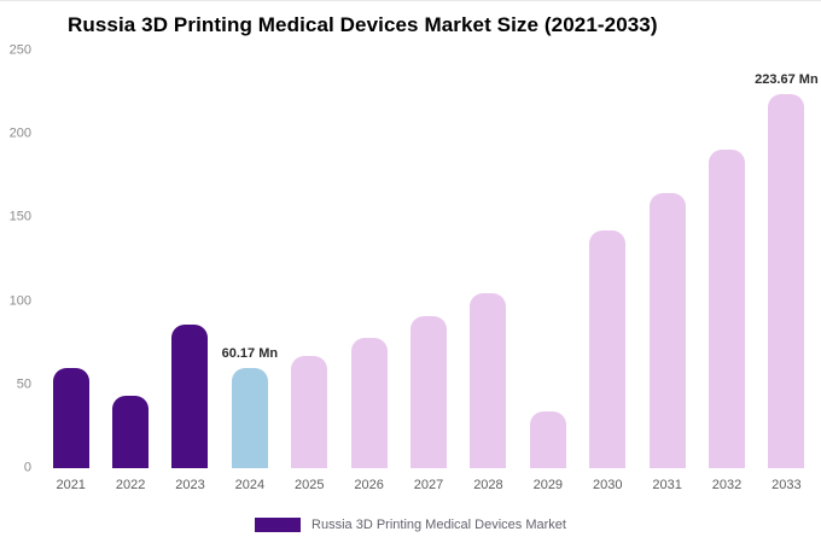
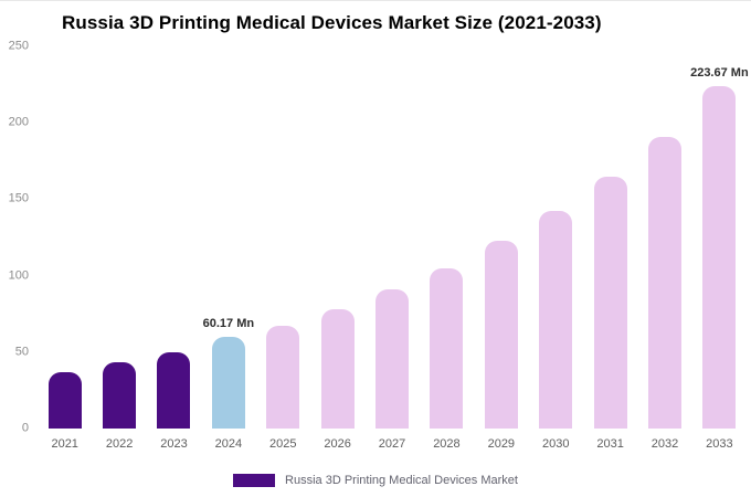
2021: 60 -> 37
2023: 86 -> 50
2029: 34 -> 122
